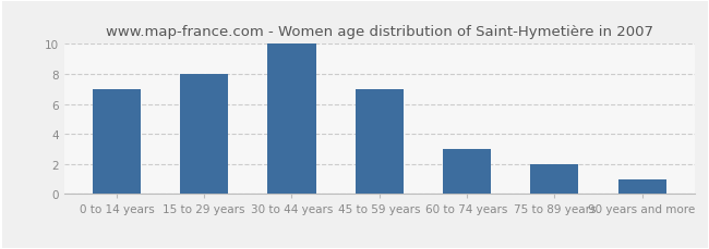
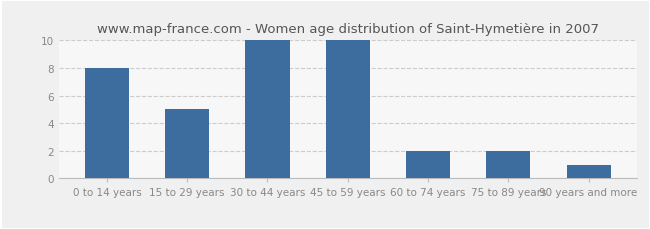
0 to 14 years: 7 -> 8
15 to 29 years: 8 -> 5
45 to 59 years: 7 -> 10
60 to 74 years: 3 -> 2
